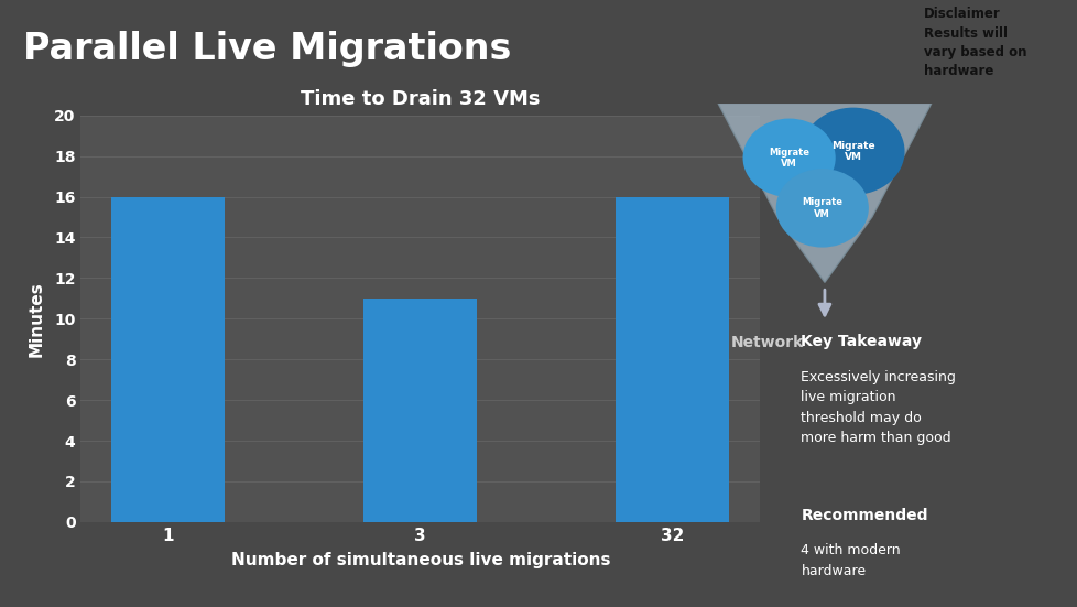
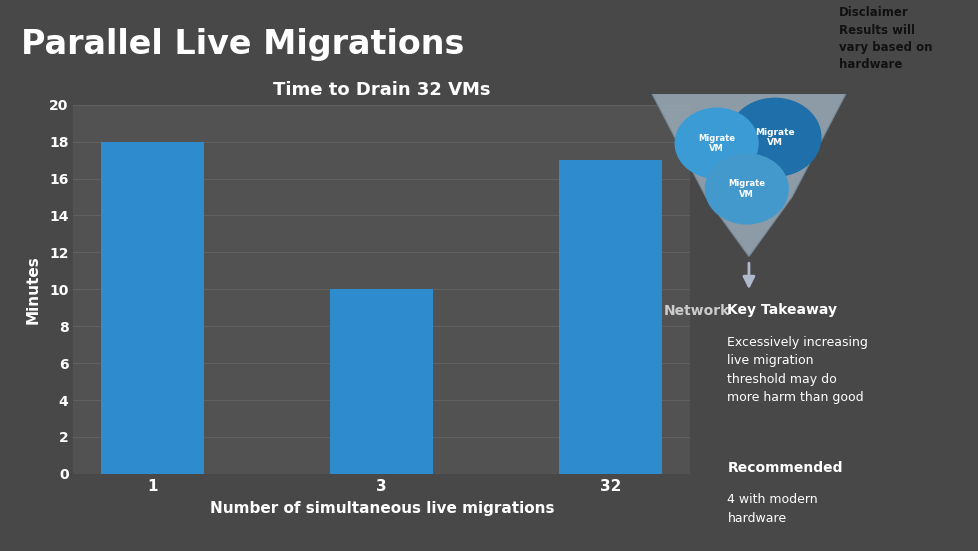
1: 16 -> 18
3: 11 -> 10
32: 16 -> 17
